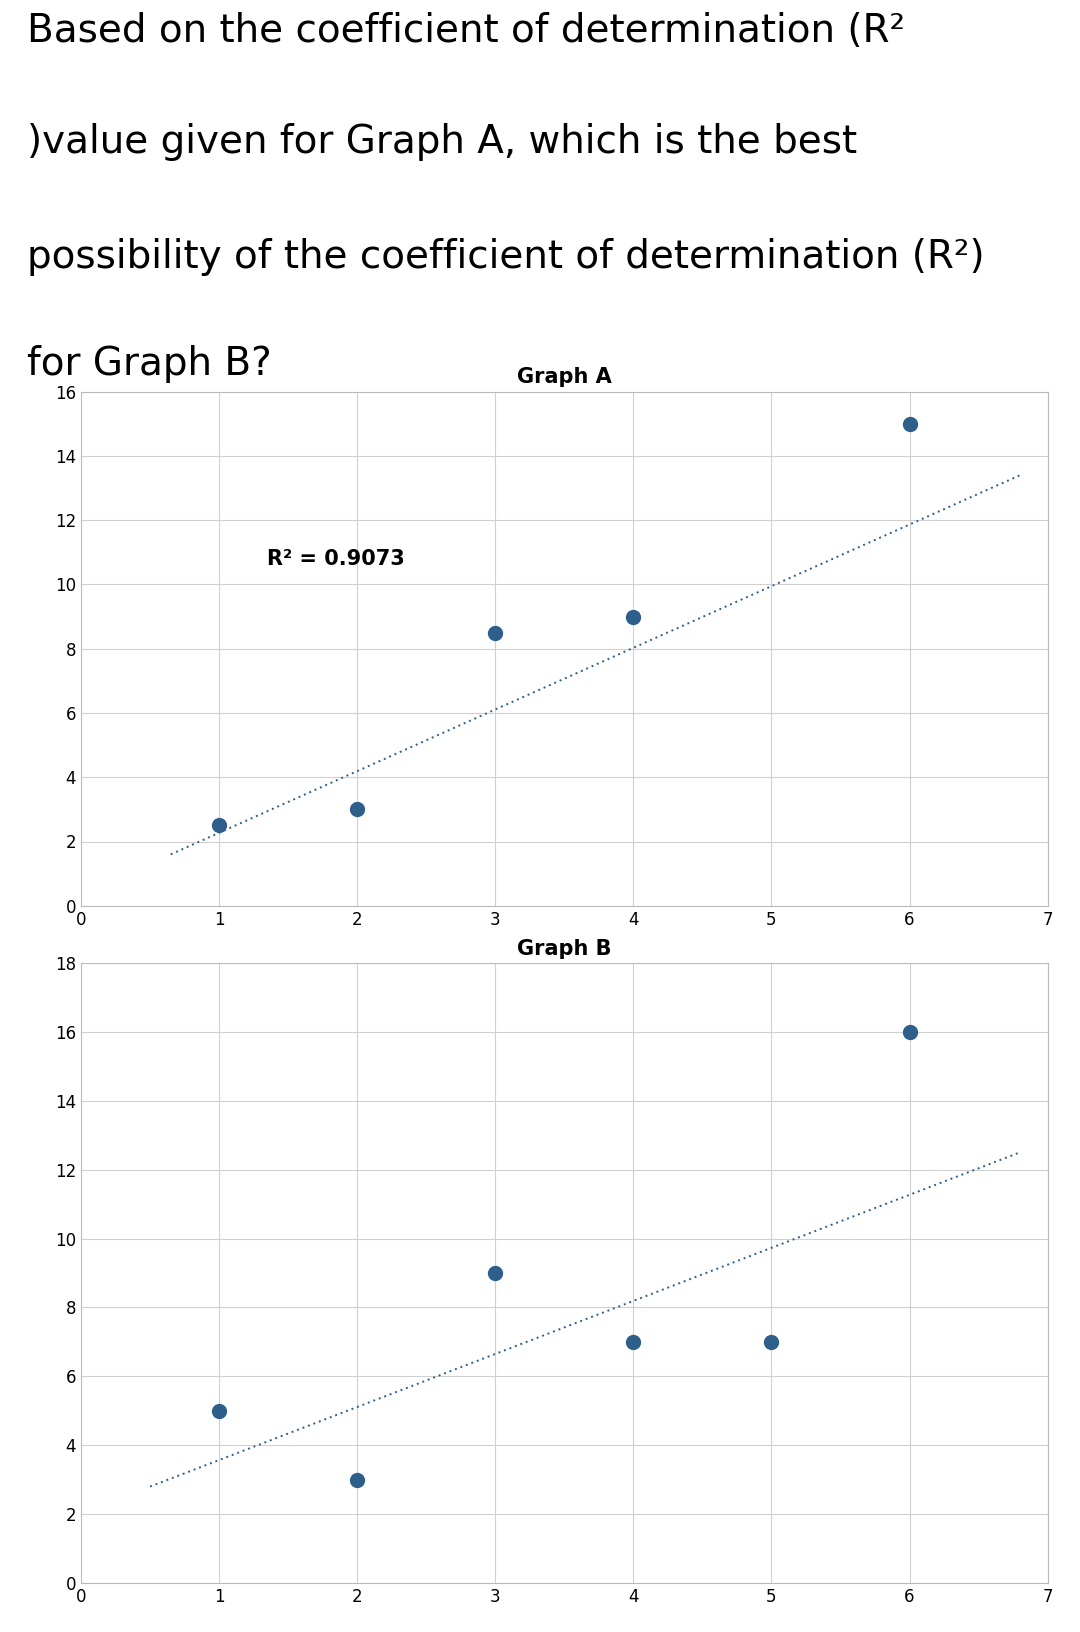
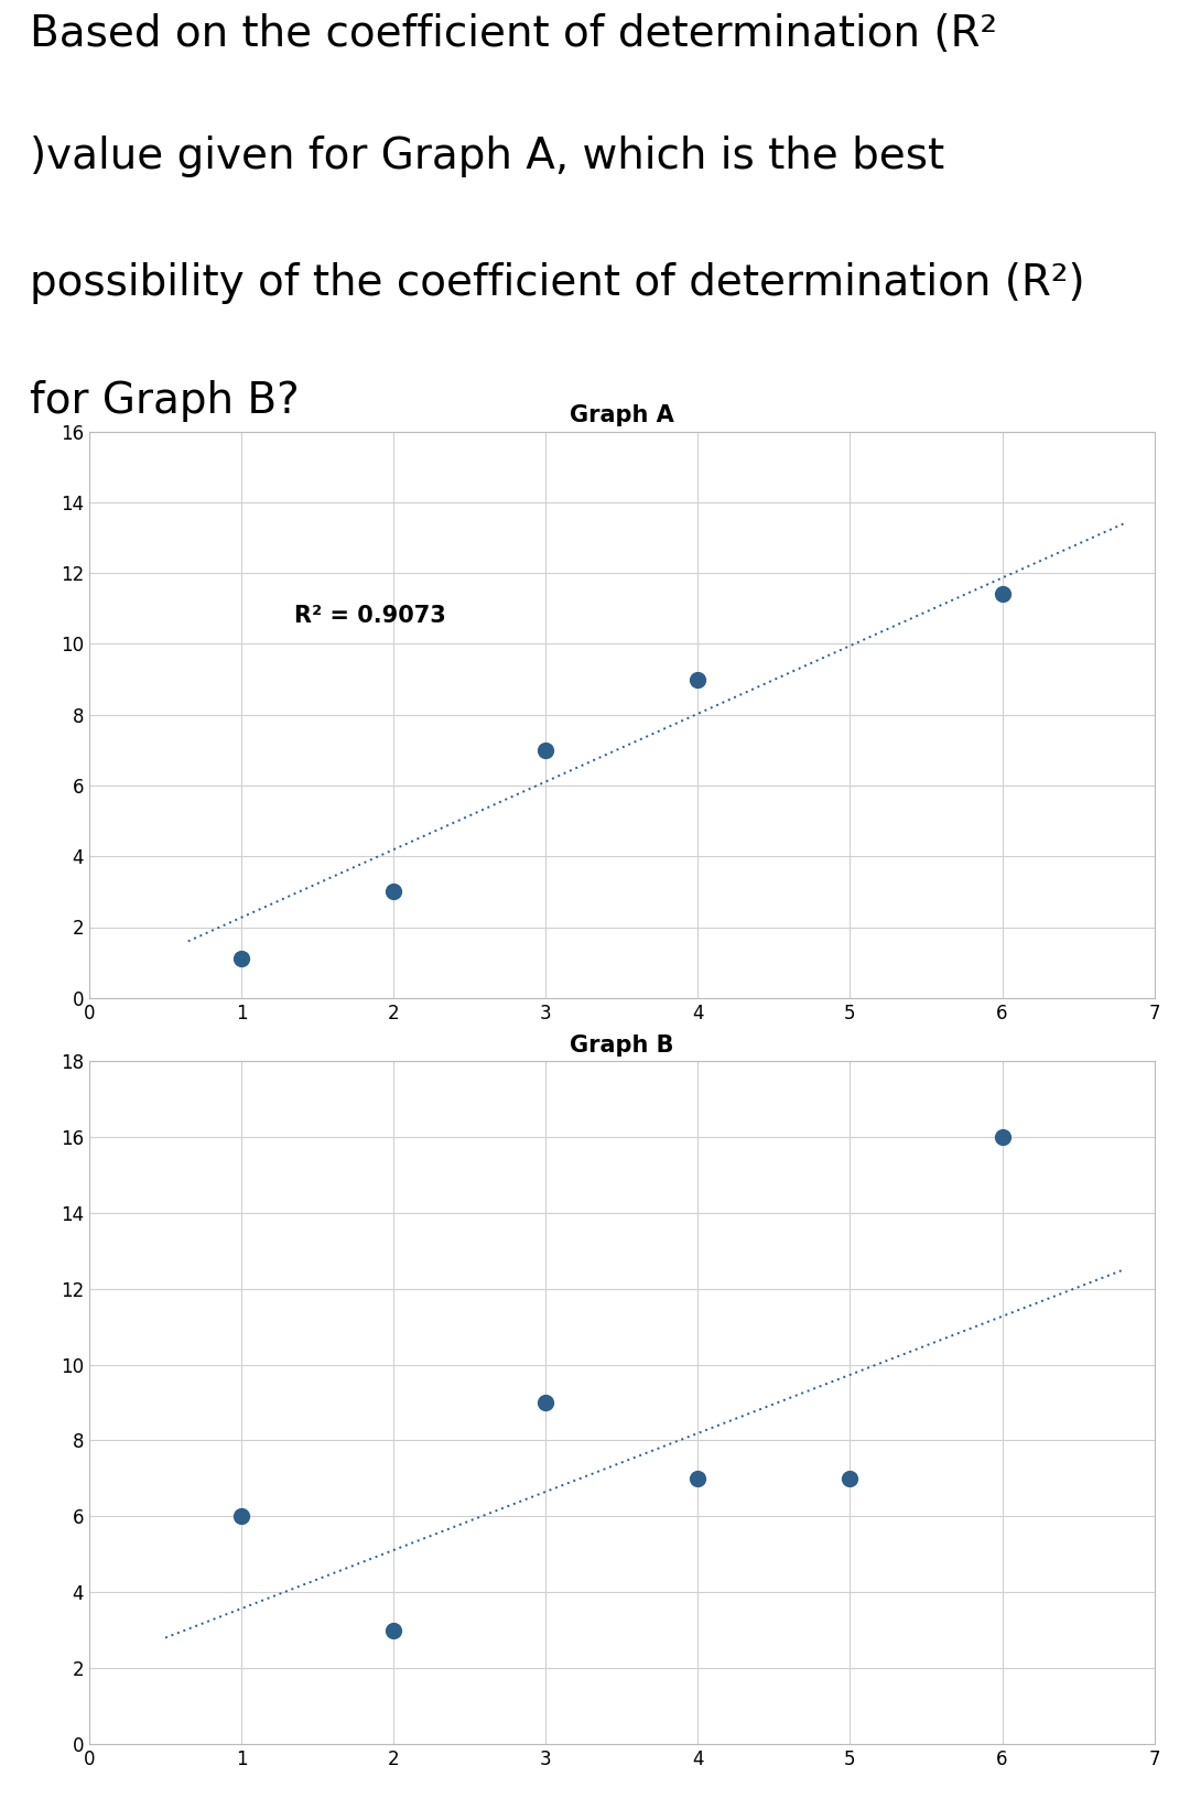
Graph A/1: 2.5 -> 1.1
Graph A/3: 8.5 -> 7.0
Graph A/6: 15.0 -> 11.4
Graph B/1: 5 -> 6
